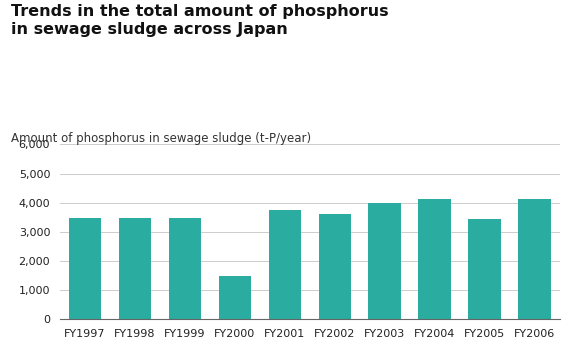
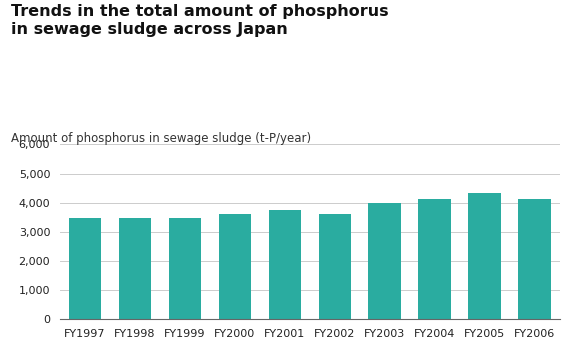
FY2000: 1,500 -> 3,620
FY2005: 3,450 -> 4,320
